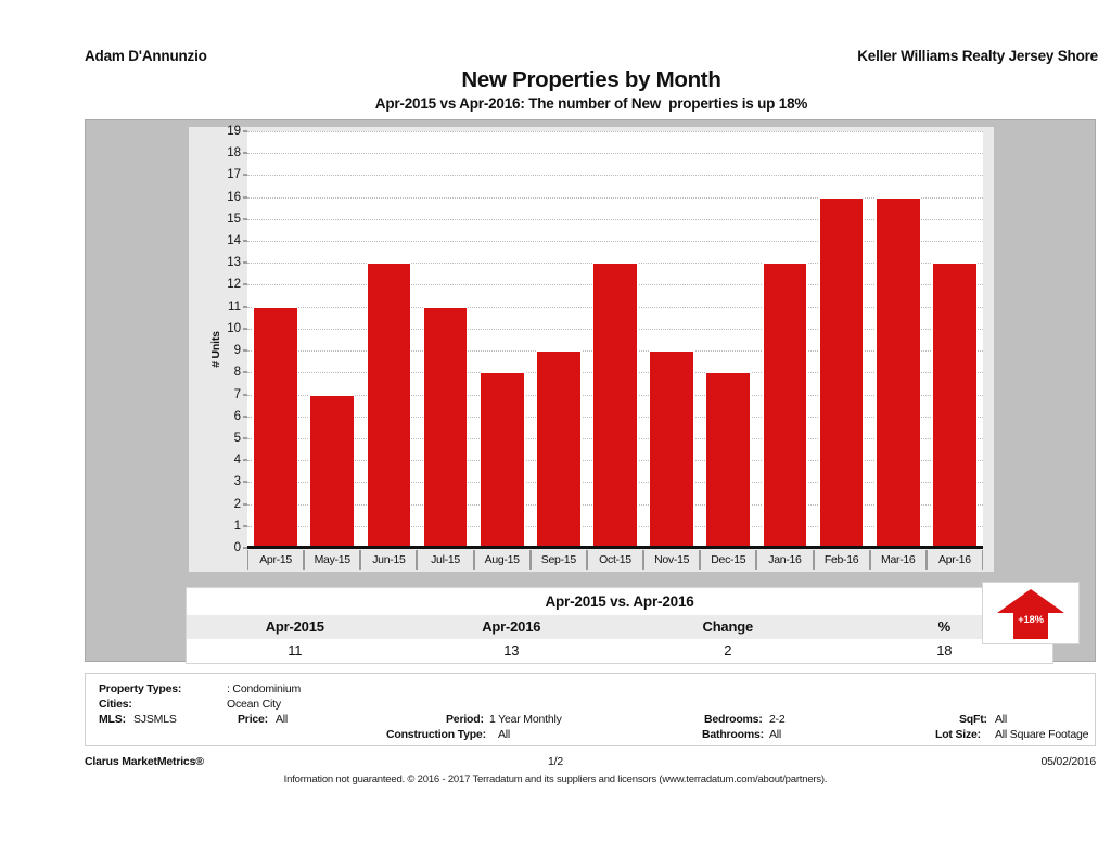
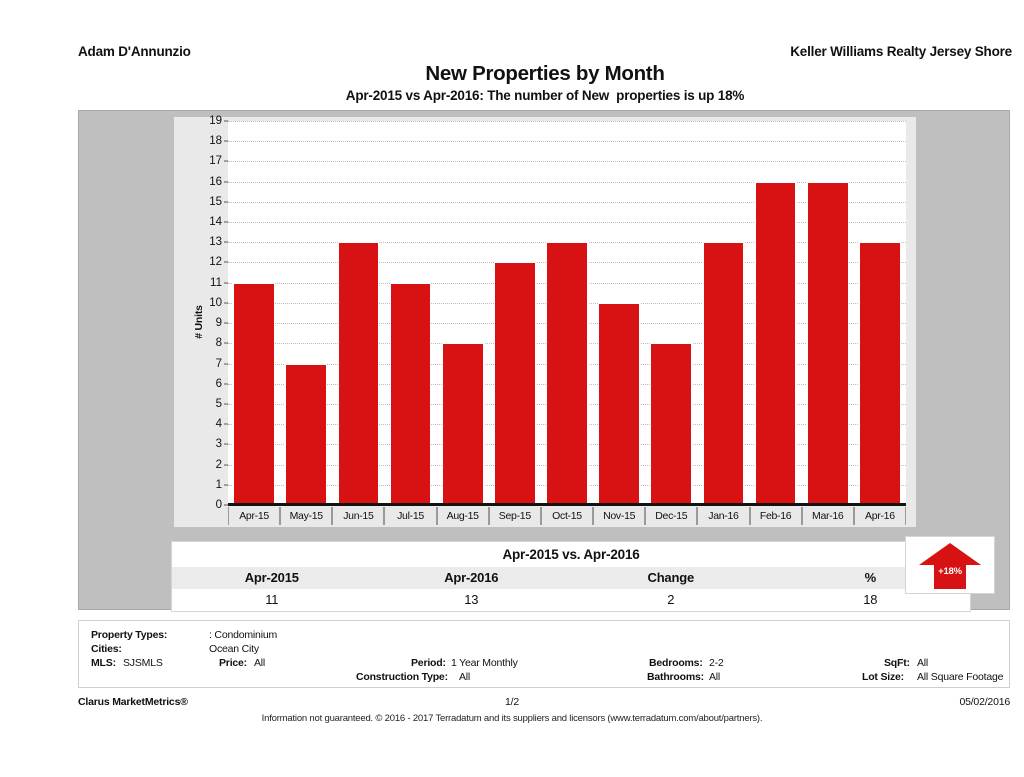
Sep-15: 9 -> 12
Nov-15: 9 -> 10
